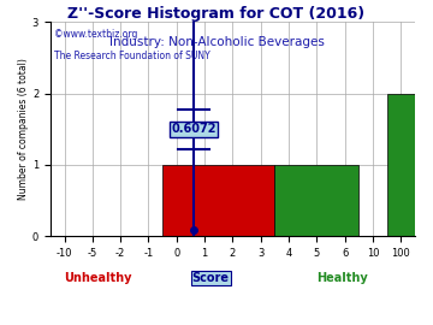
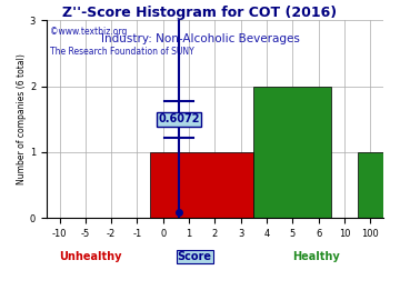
5: 1 -> 2
100: 2 -> 1
